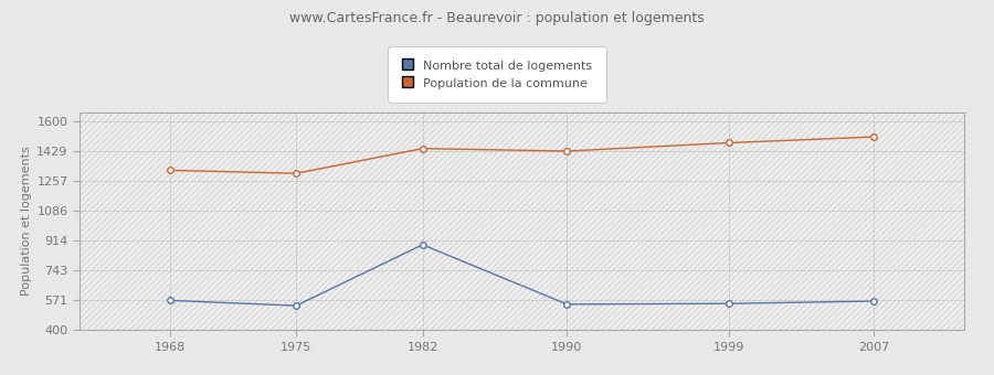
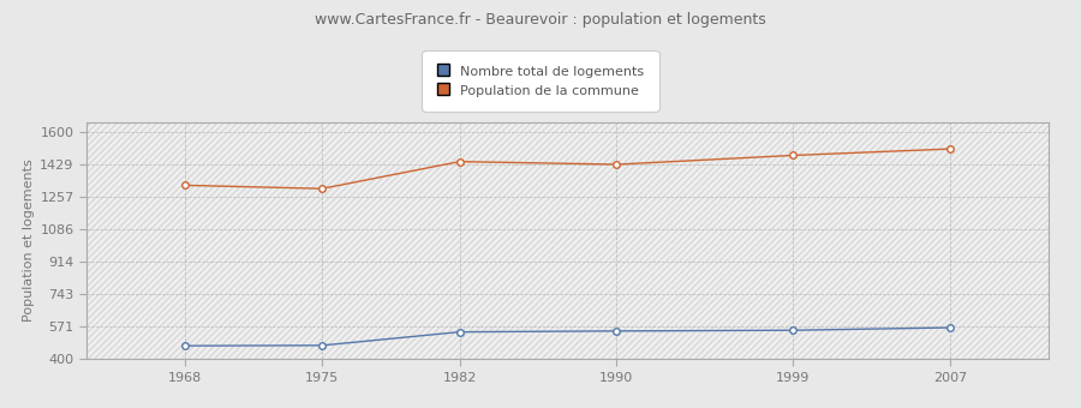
Nombre total de logements/1968: 570 -> 470
Nombre total de logements/1975: 540 -> 470
Nombre total de logements/1982: 890 -> 540
